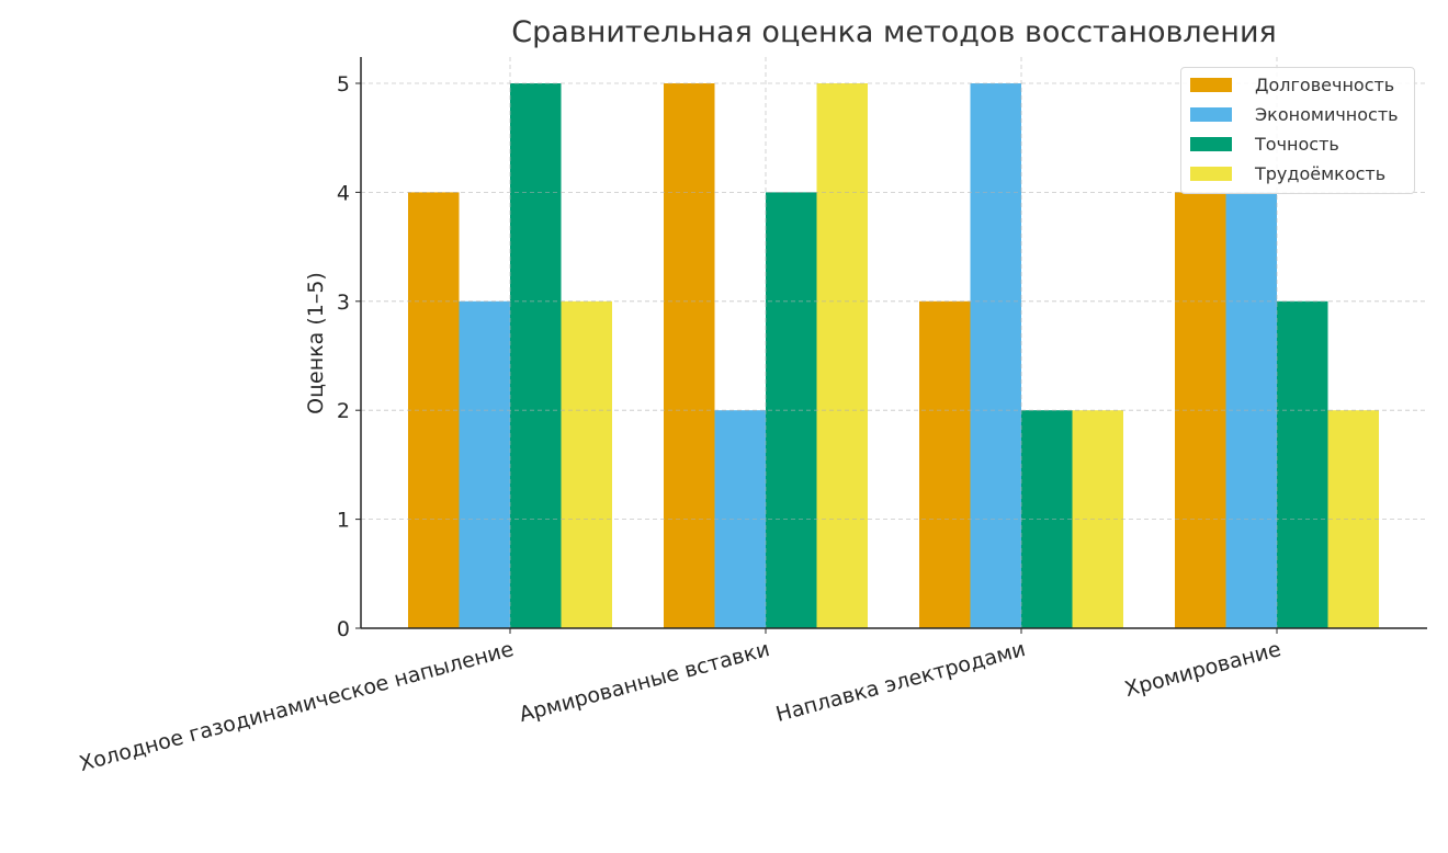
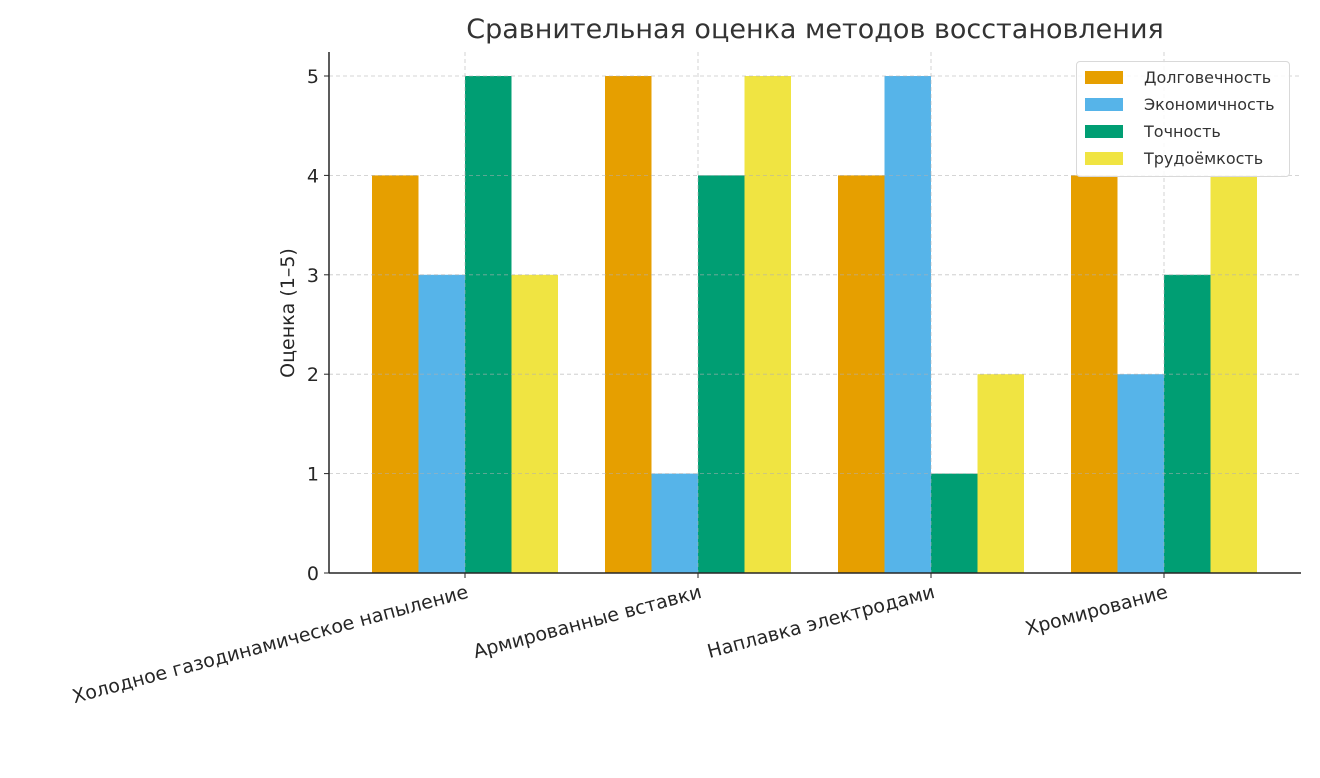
Экономичность/Армированные вставки: 2 -> 1
Долговечность/Наплавка электродами: 3 -> 4
Точность/Наплавка электродами: 2 -> 1
Экономичность/Хромирование: 4 -> 2
Трудоёмкость/Хромирование: 2 -> 4
